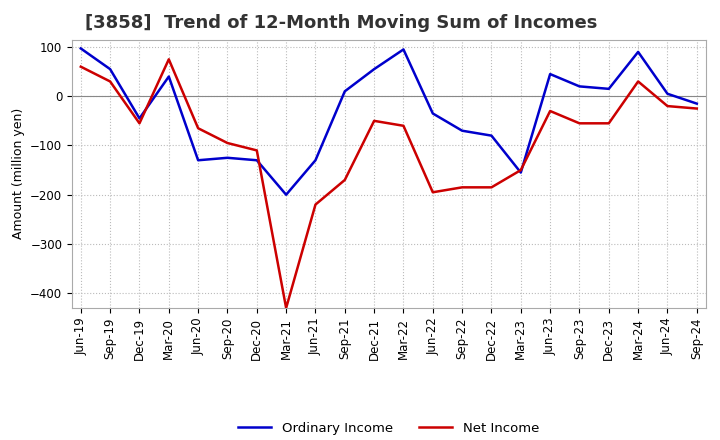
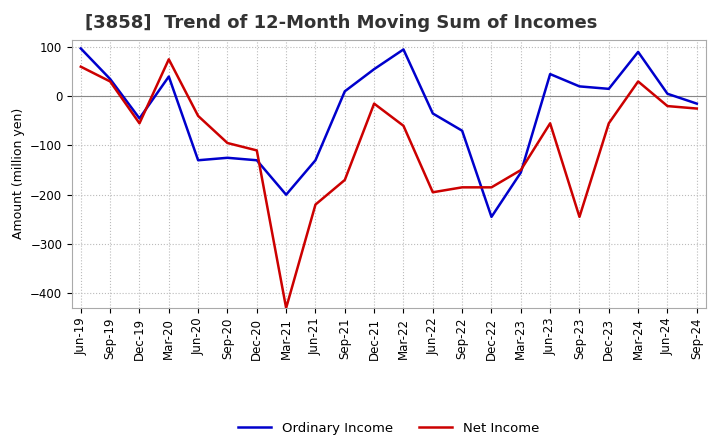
Ordinary Income/Sep-19: 55 -> 35
Net Income/Jun-20: -65 -> -40
Net Income/Dec-21: -50 -> -15
Ordinary Income/Dec-22: -80 -> -245
Net Income/Jun-23: -30 -> -55
Net Income/Sep-23: -55 -> -245
